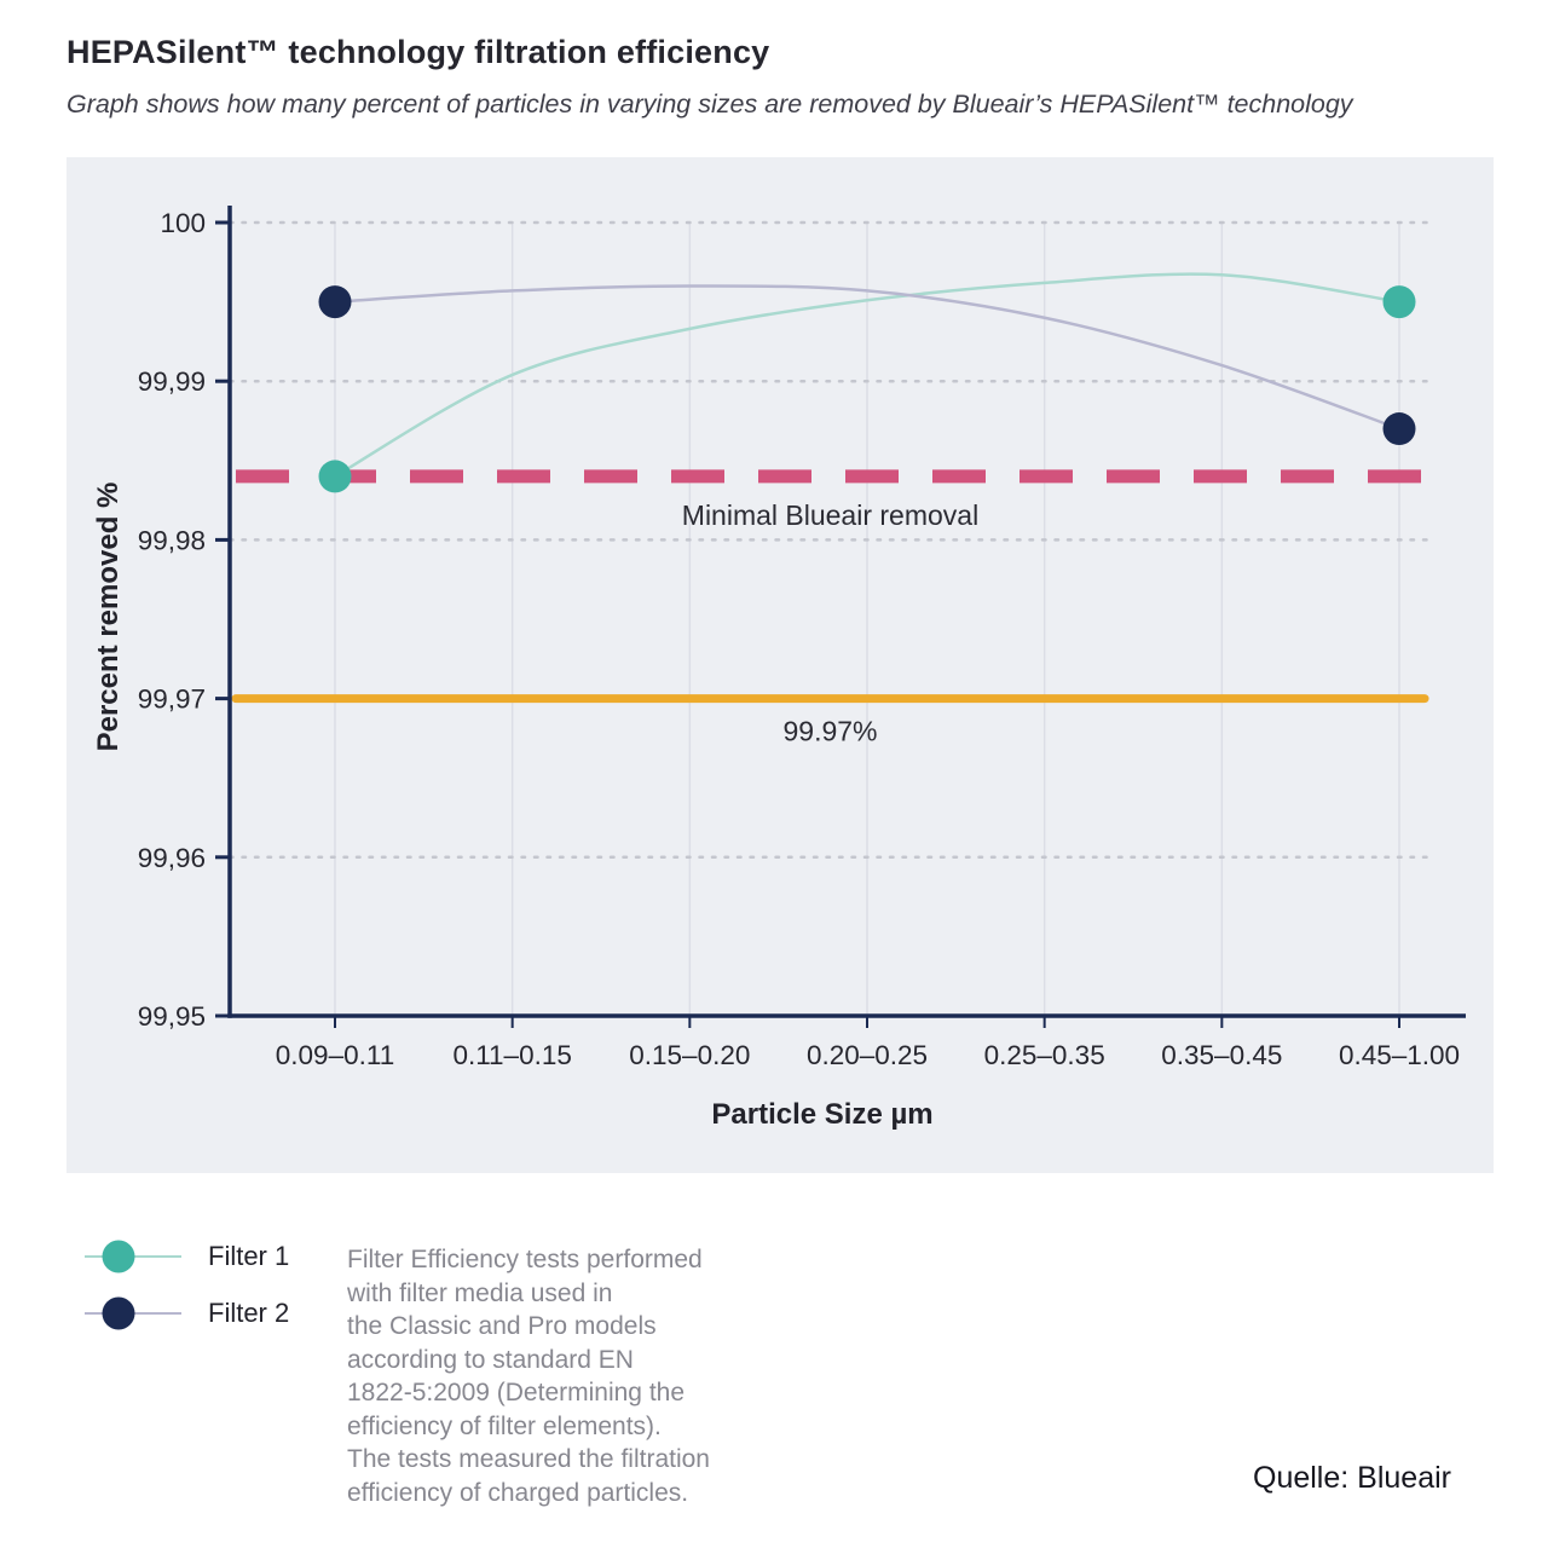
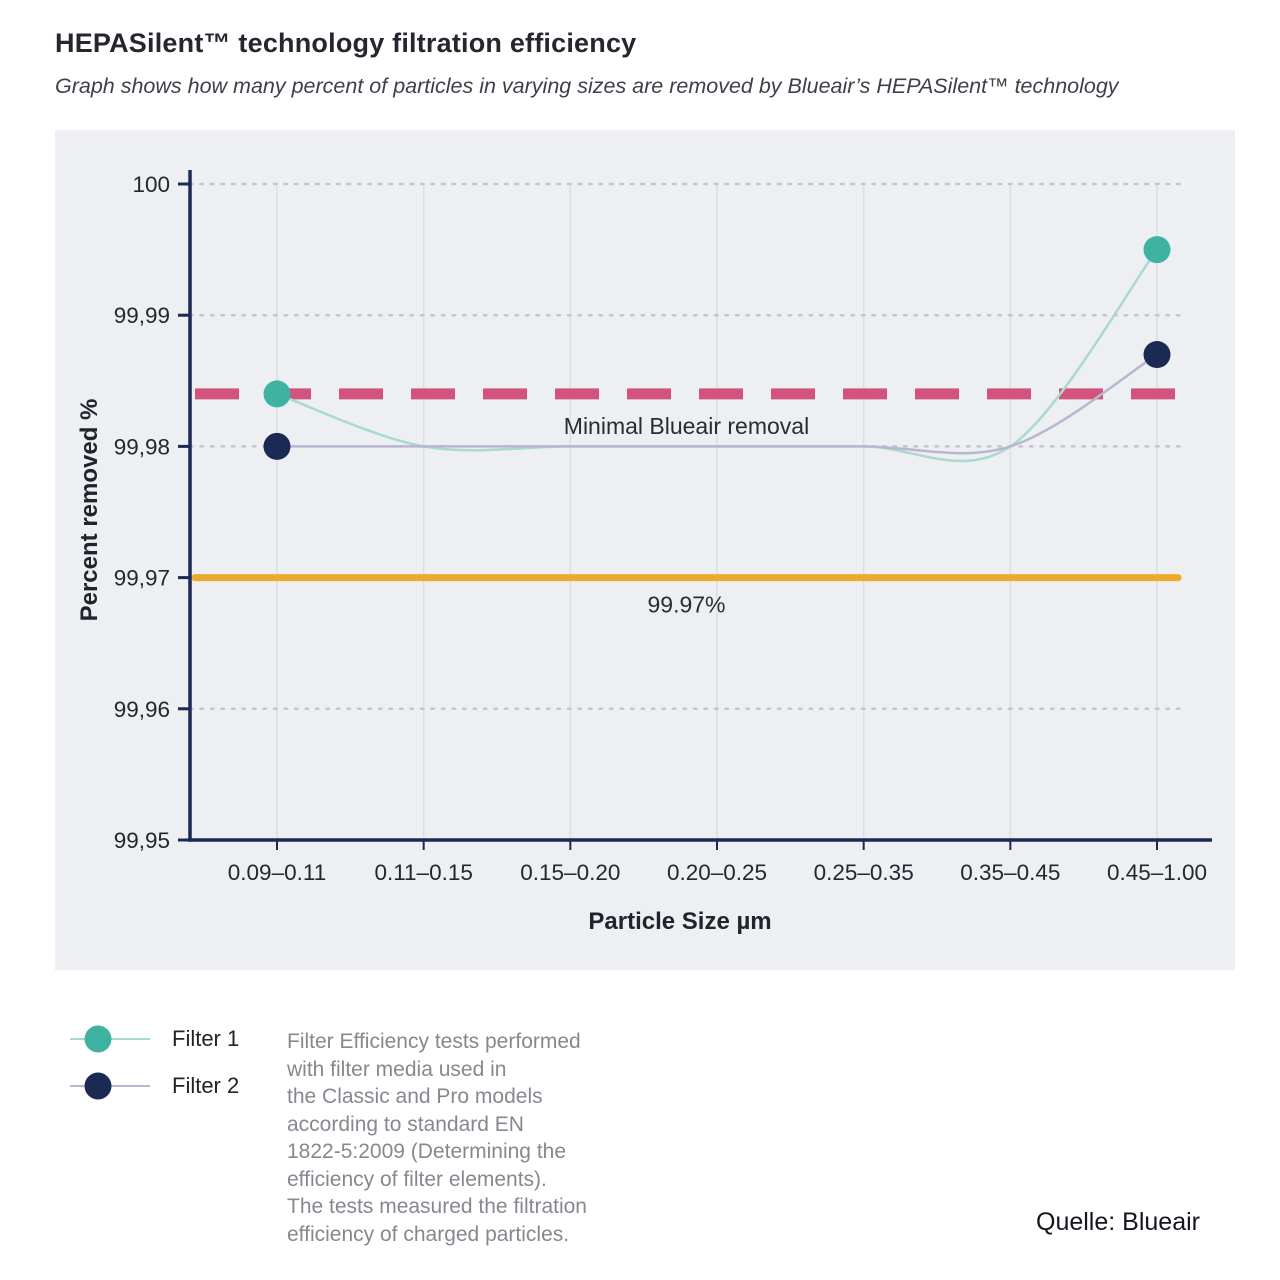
Filter 2/0.09–0.11: 100,00 -> 99,98
Filter 1/0.11–0.15: 99,99 -> 99,98
Filter 2/0.11–0.15: 100,00 -> 99,98
Filter 1/0.15–0.20: 99,99 -> 99,98
Filter 2/0.15–0.20: 100,00 -> 99,98
Filter 1/0.20–0.25: 100,00 -> 99,98
Filter 2/0.20–0.25: 100,00 -> 99,98
Filter 1/0.25–0.35: 100,00 -> 99,98
Filter 2/0.25–0.35: 99,99 -> 99,98
Filter 1/0.35–0.45: 100,00 -> 99,98
Filter 2/0.35–0.45: 99,99 -> 99,98
